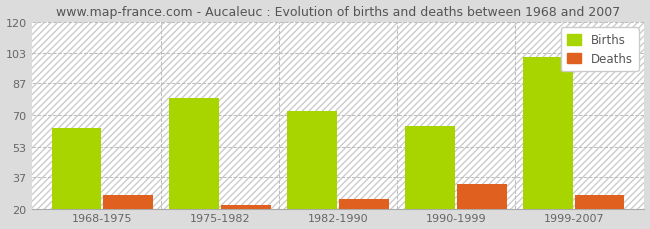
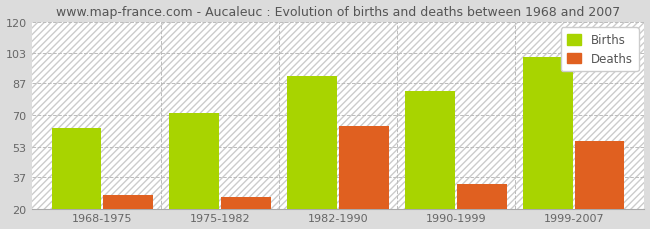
Births/1975-1982: 79 -> 71
Deaths/1975-1982: 22 -> 26
Births/1982-1990: 72 -> 91
Deaths/1982-1990: 25 -> 64
Births/1990-1999: 64 -> 83
Deaths/1999-2007: 27 -> 56
